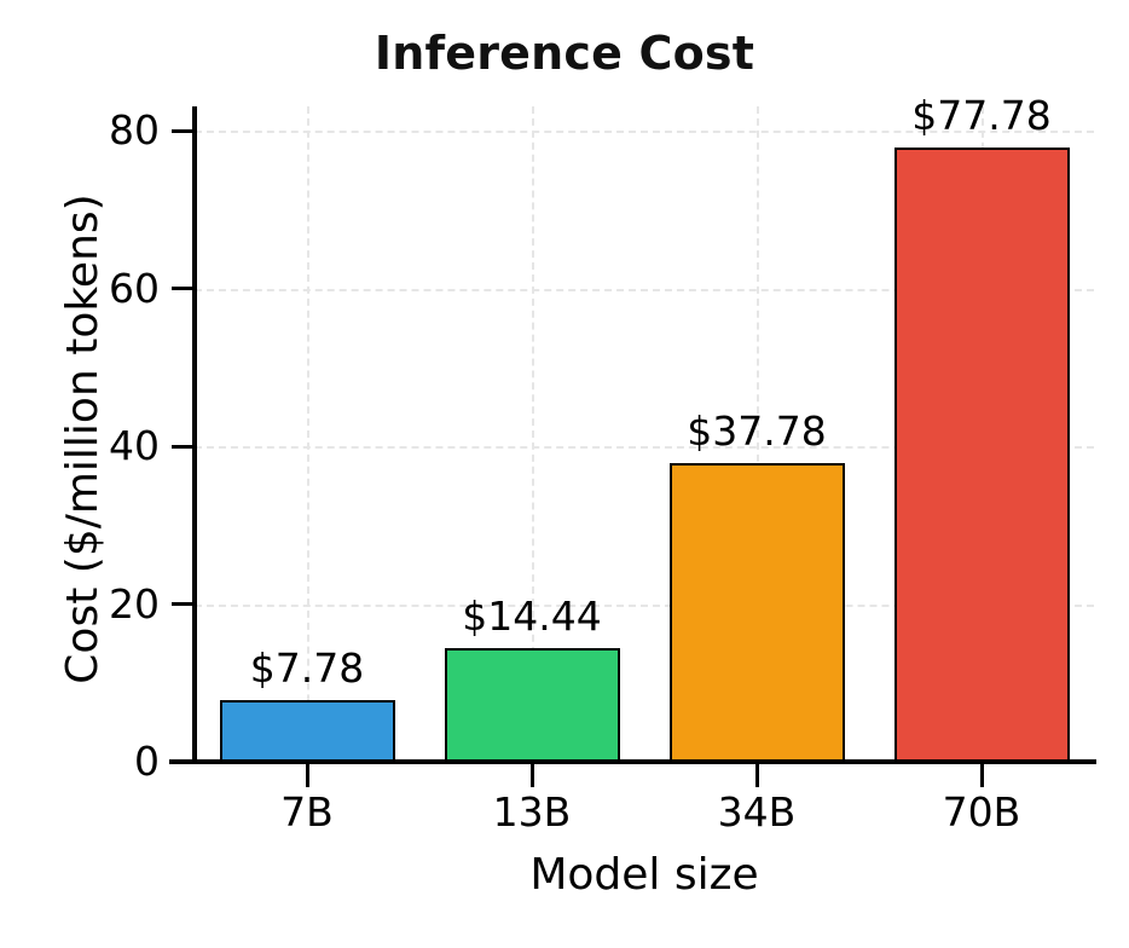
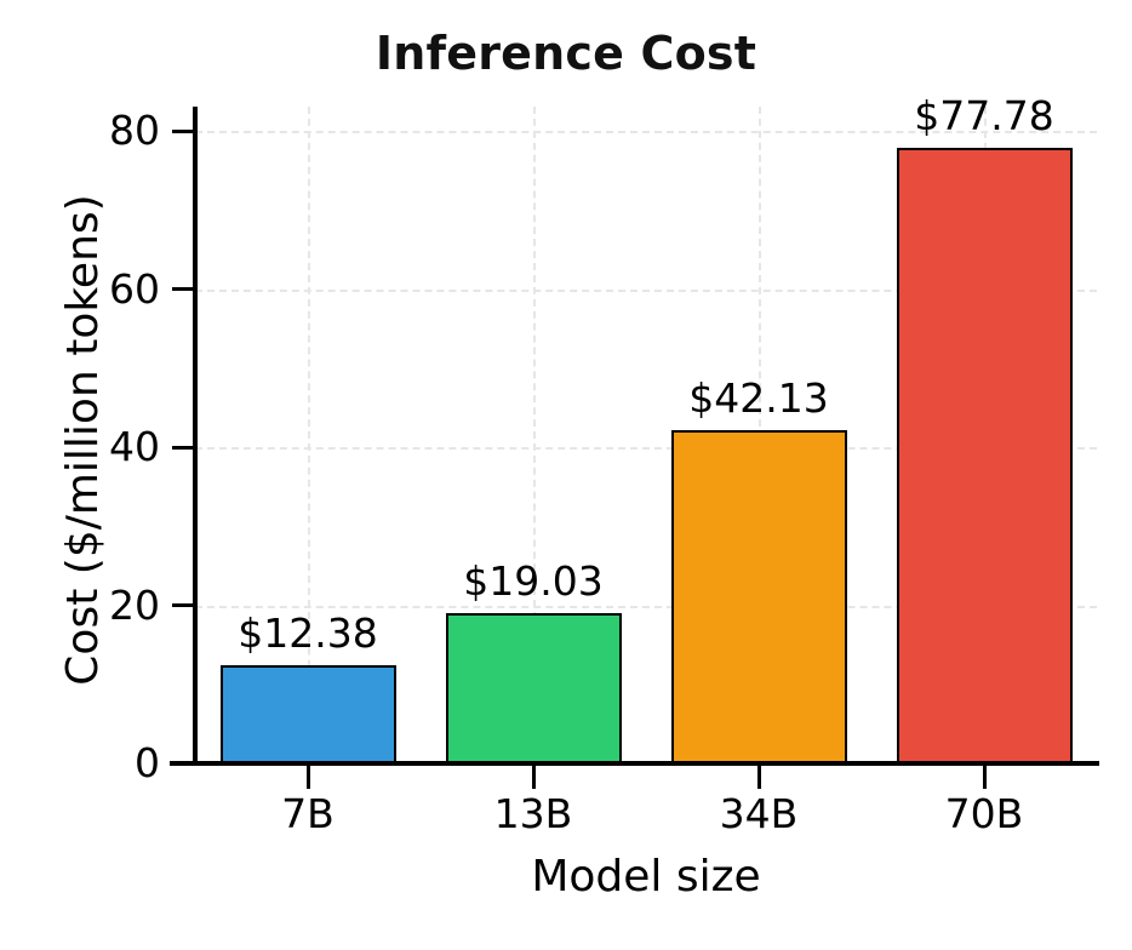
7B: $7.78 -> $12.38
13B: $14.44 -> $19.03
34B: $37.78 -> $42.13
